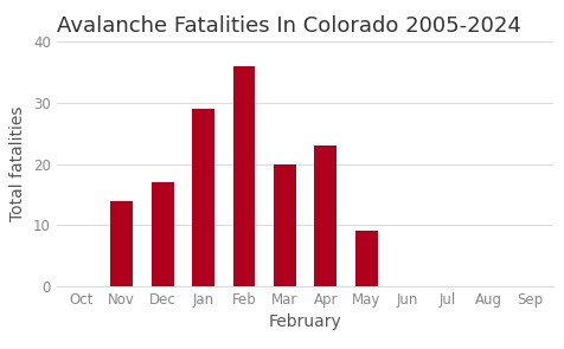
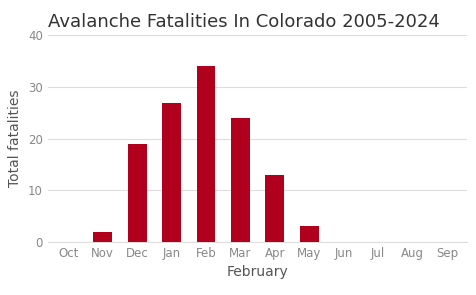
Nov: 14 -> 2
Dec: 17 -> 19
Jan: 29 -> 27
Feb: 36 -> 34
Mar: 20 -> 24
Apr: 23 -> 13
May: 9 -> 3
